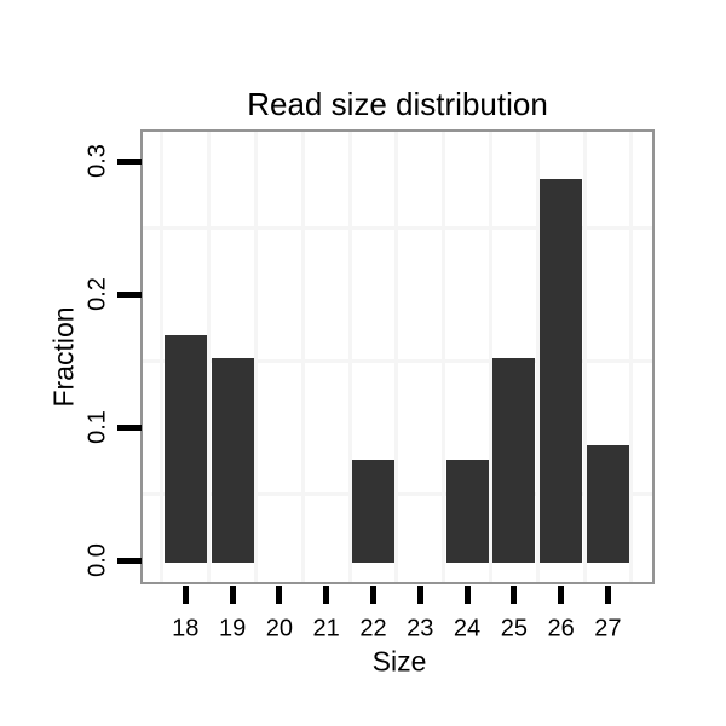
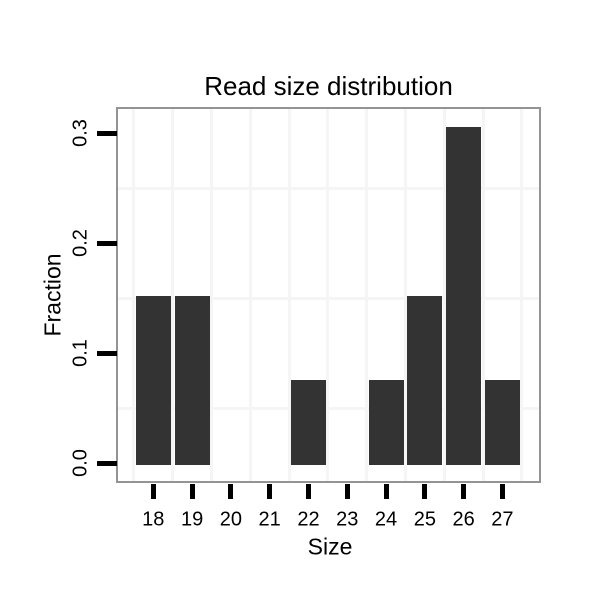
18: 0.171 -> 0.154
26: 0.288 -> 0.308
27: 0.088 -> 0.077
